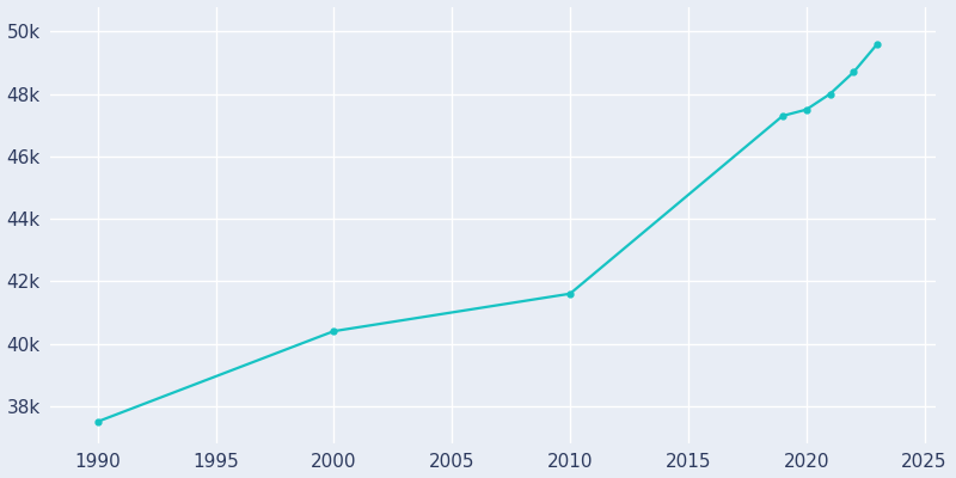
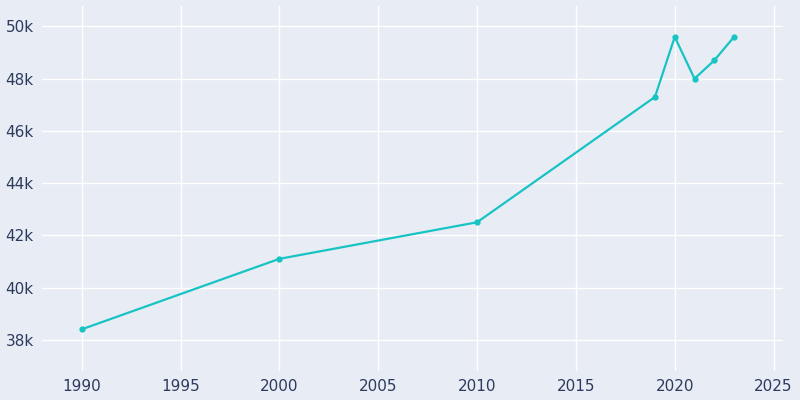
1990: 37.5k -> 38.4k
2000: 40.4k -> 41.1k
2010: 41.6k -> 42.5k
2020: 47.5k -> 49.6k
